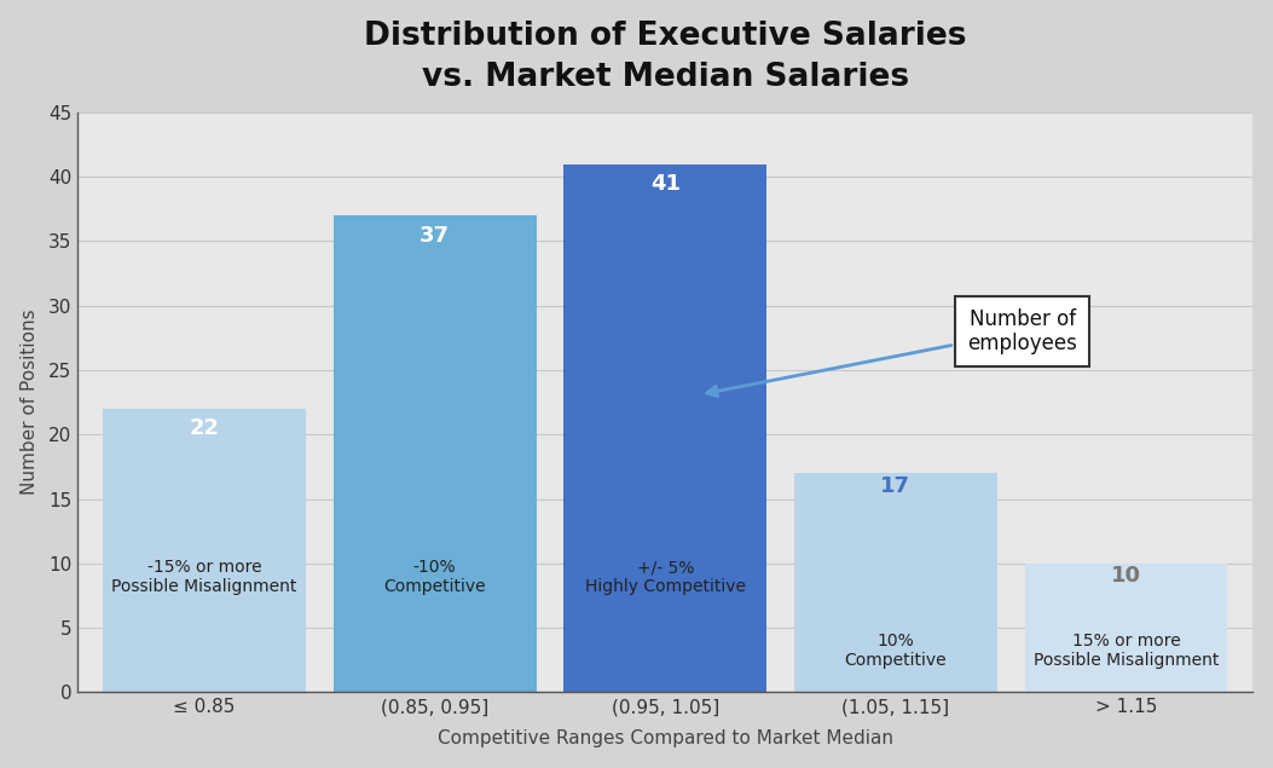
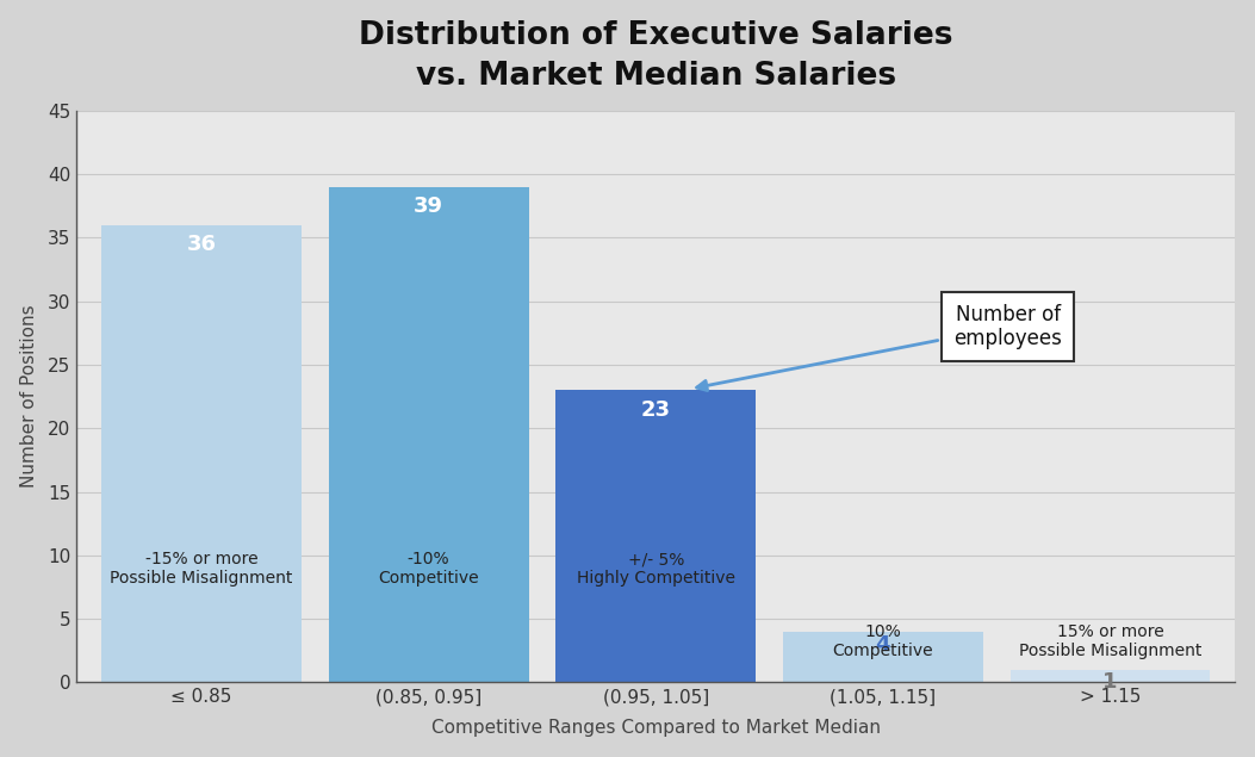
≤ 0.85: 22 -> 36
(0.85, 0.95]: 37 -> 39
(0.95, 1.05]: 41 -> 23
(1.05, 1.15]: 17 -> 4
> 1.15: 10 -> 1
